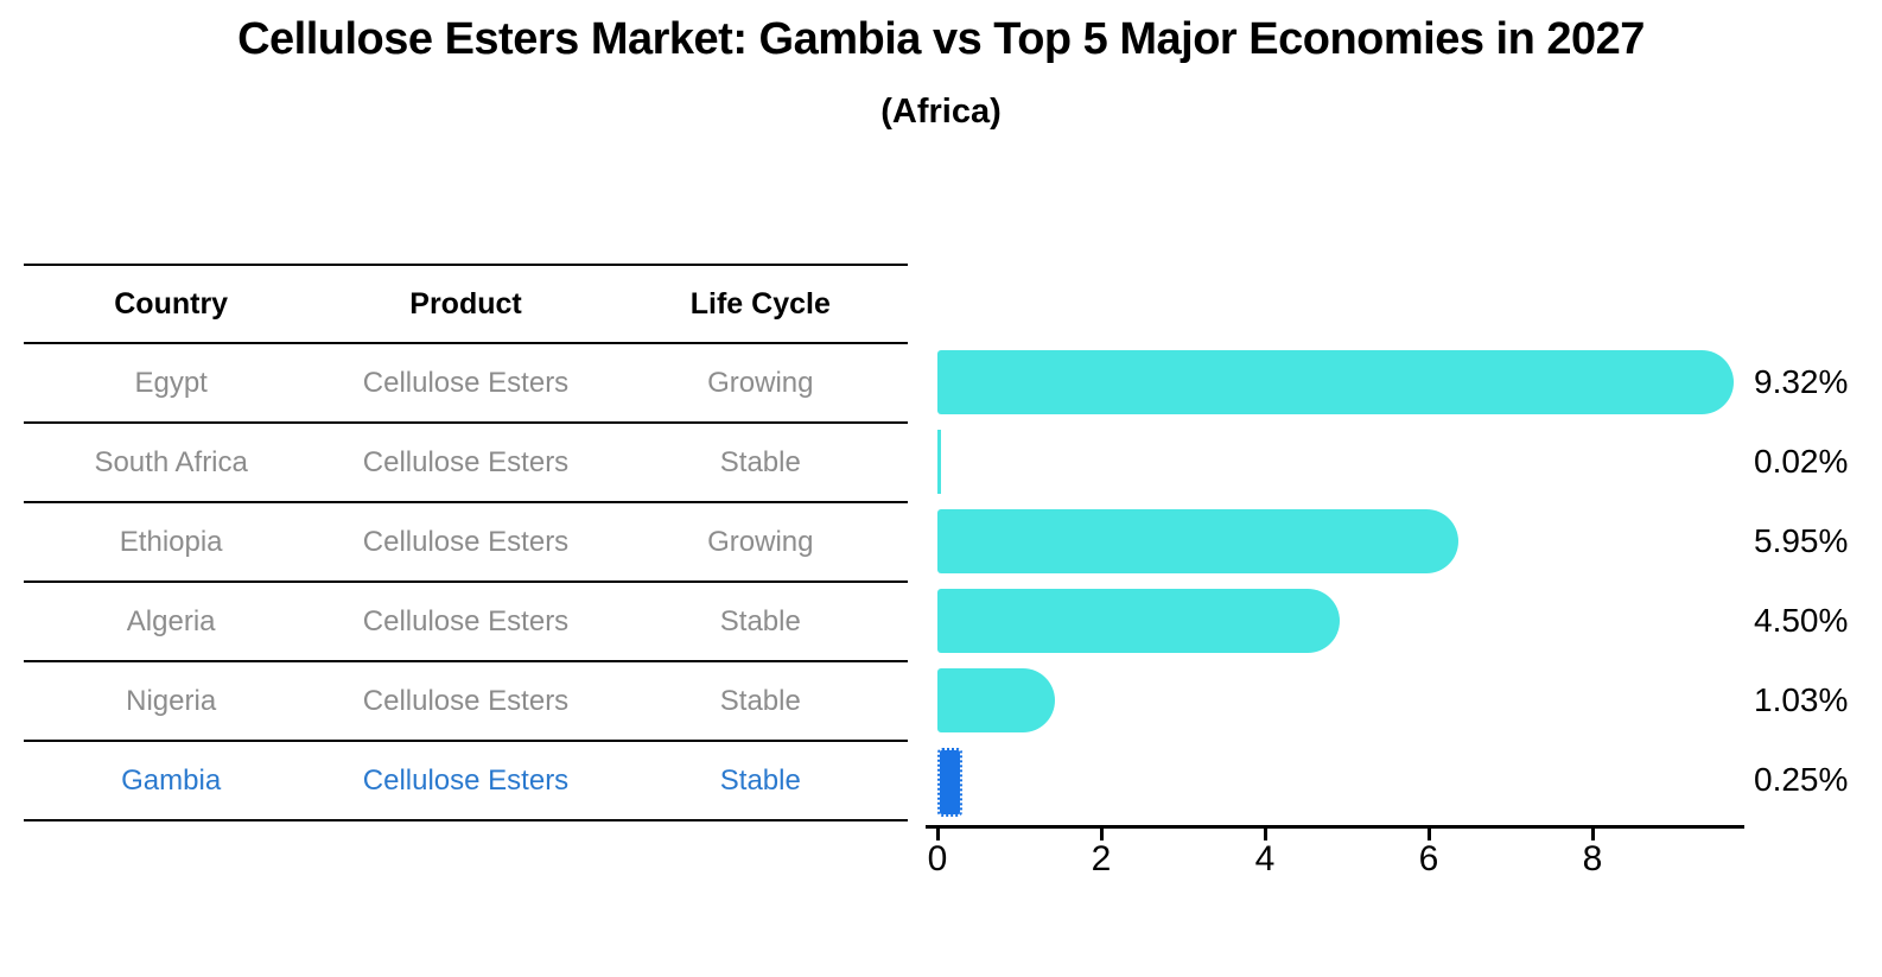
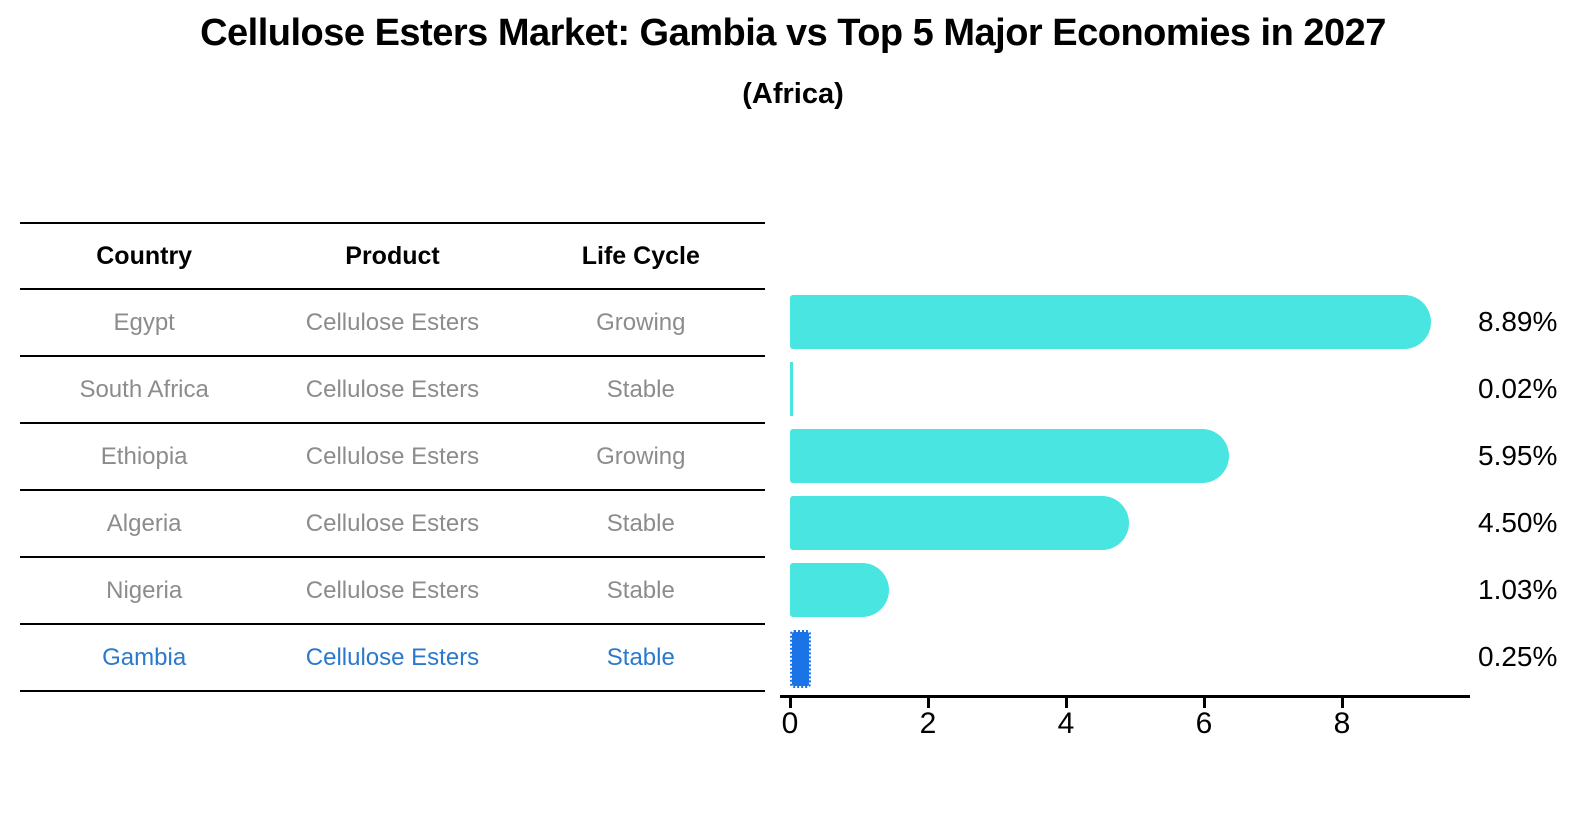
Egypt: 9.32% -> 8.89%
